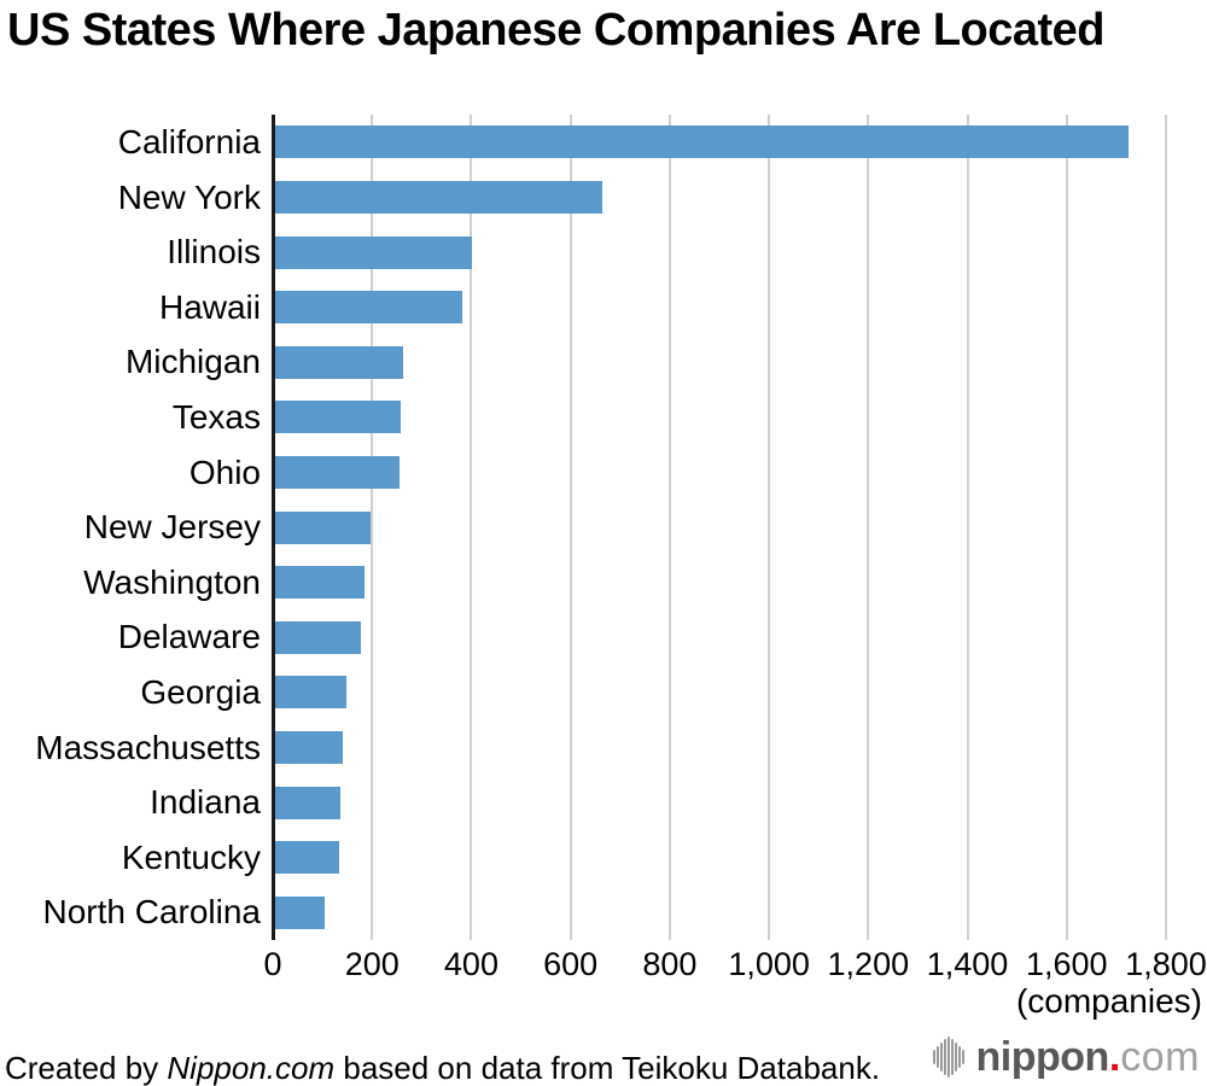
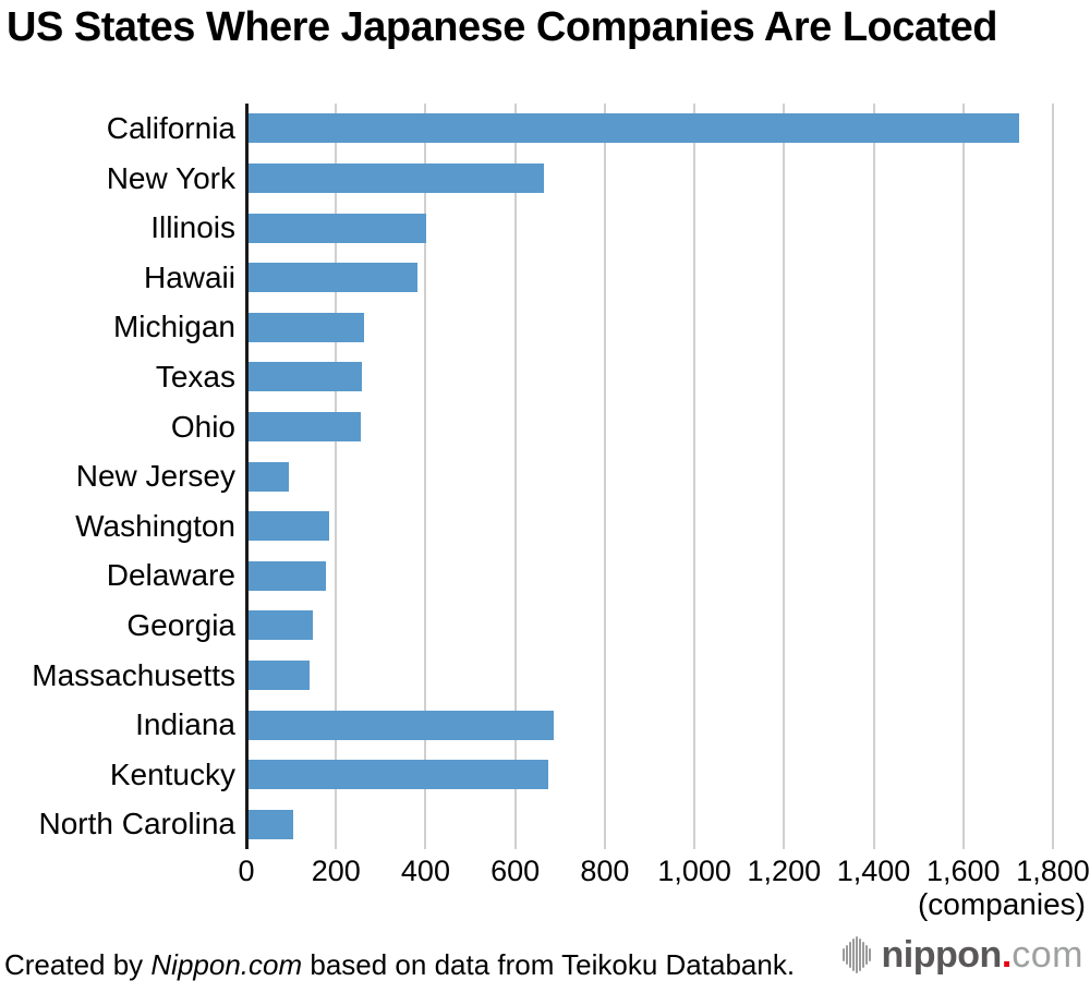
New Jersey: 190 -> 90
Indiana: 130 -> 680
Kentucky: 130 -> 670
